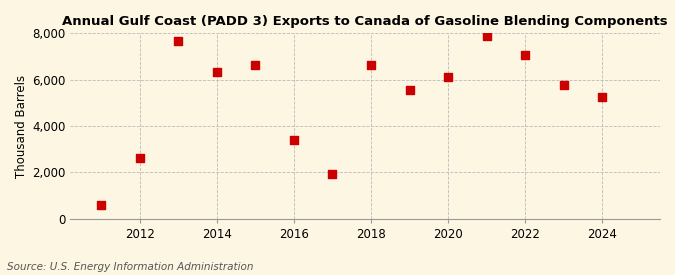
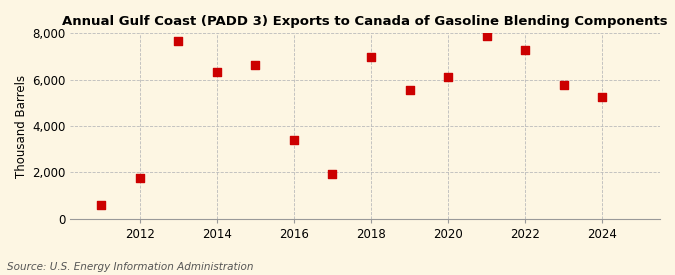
2012: 2,600 -> 1,750
2018: 6,650 -> 7,000
2022: 7,050 -> 7,300
